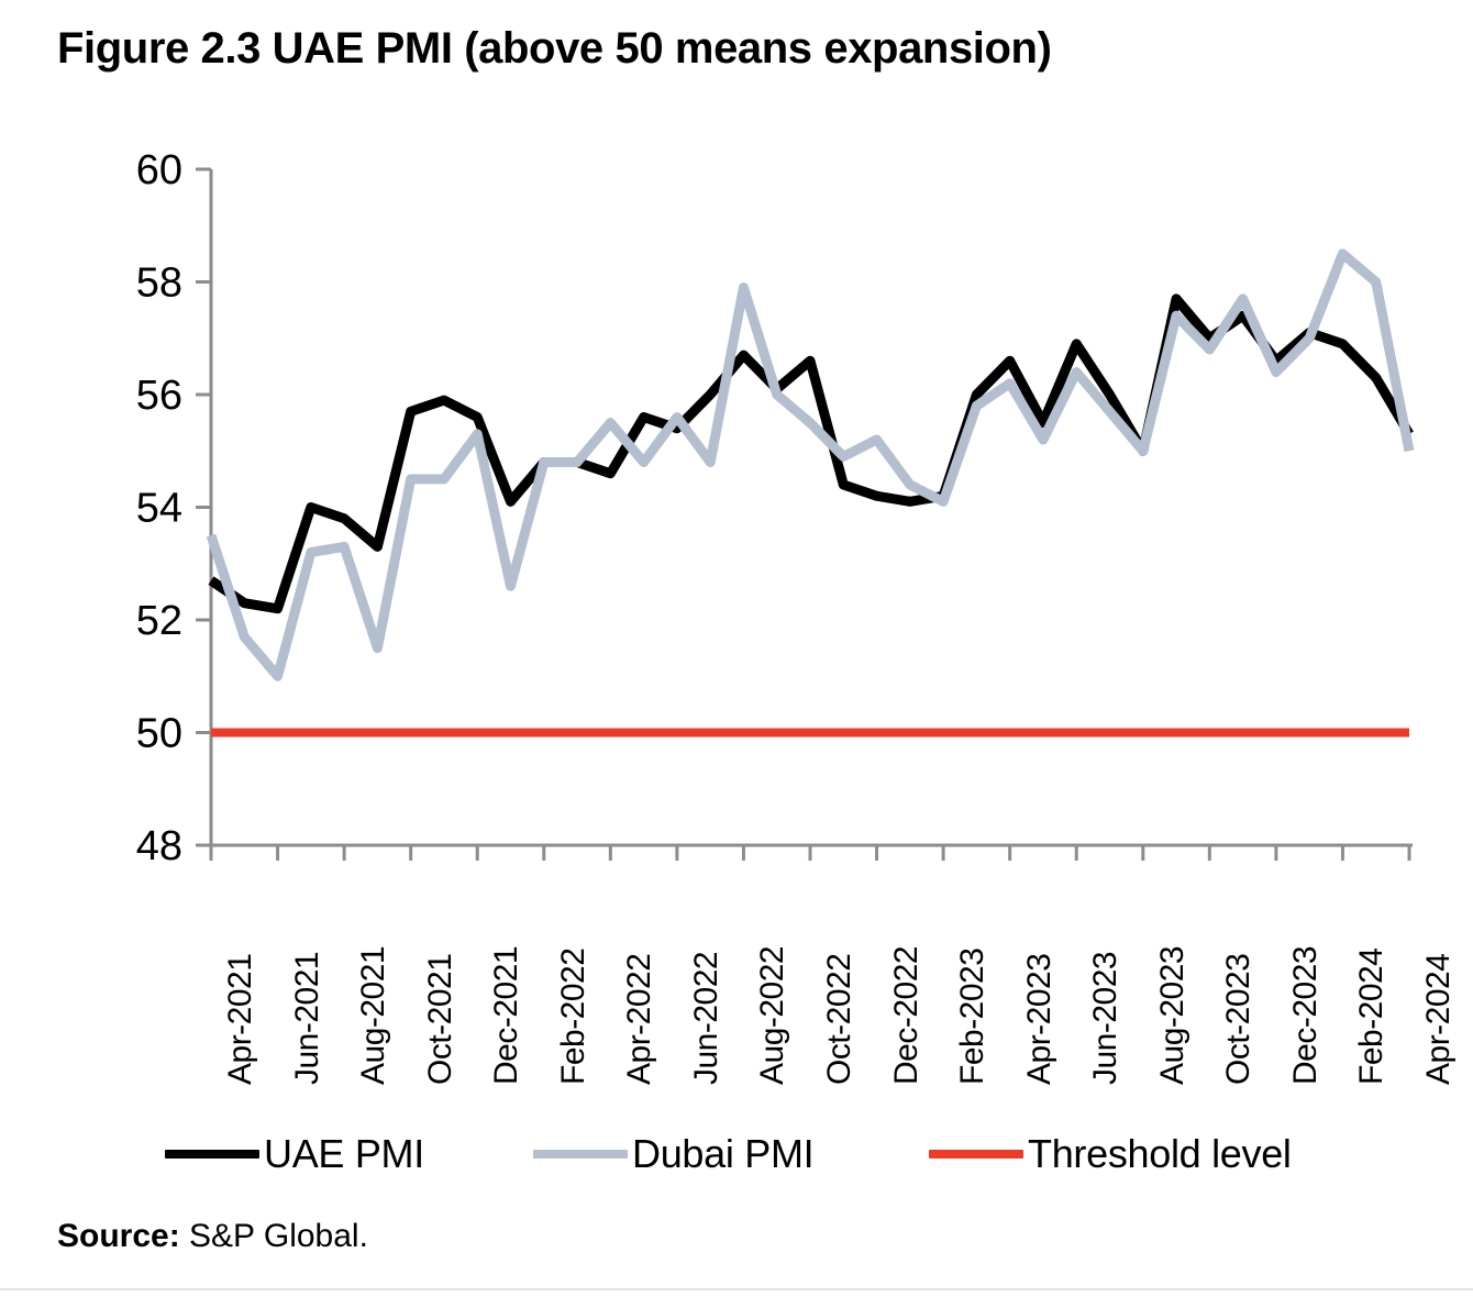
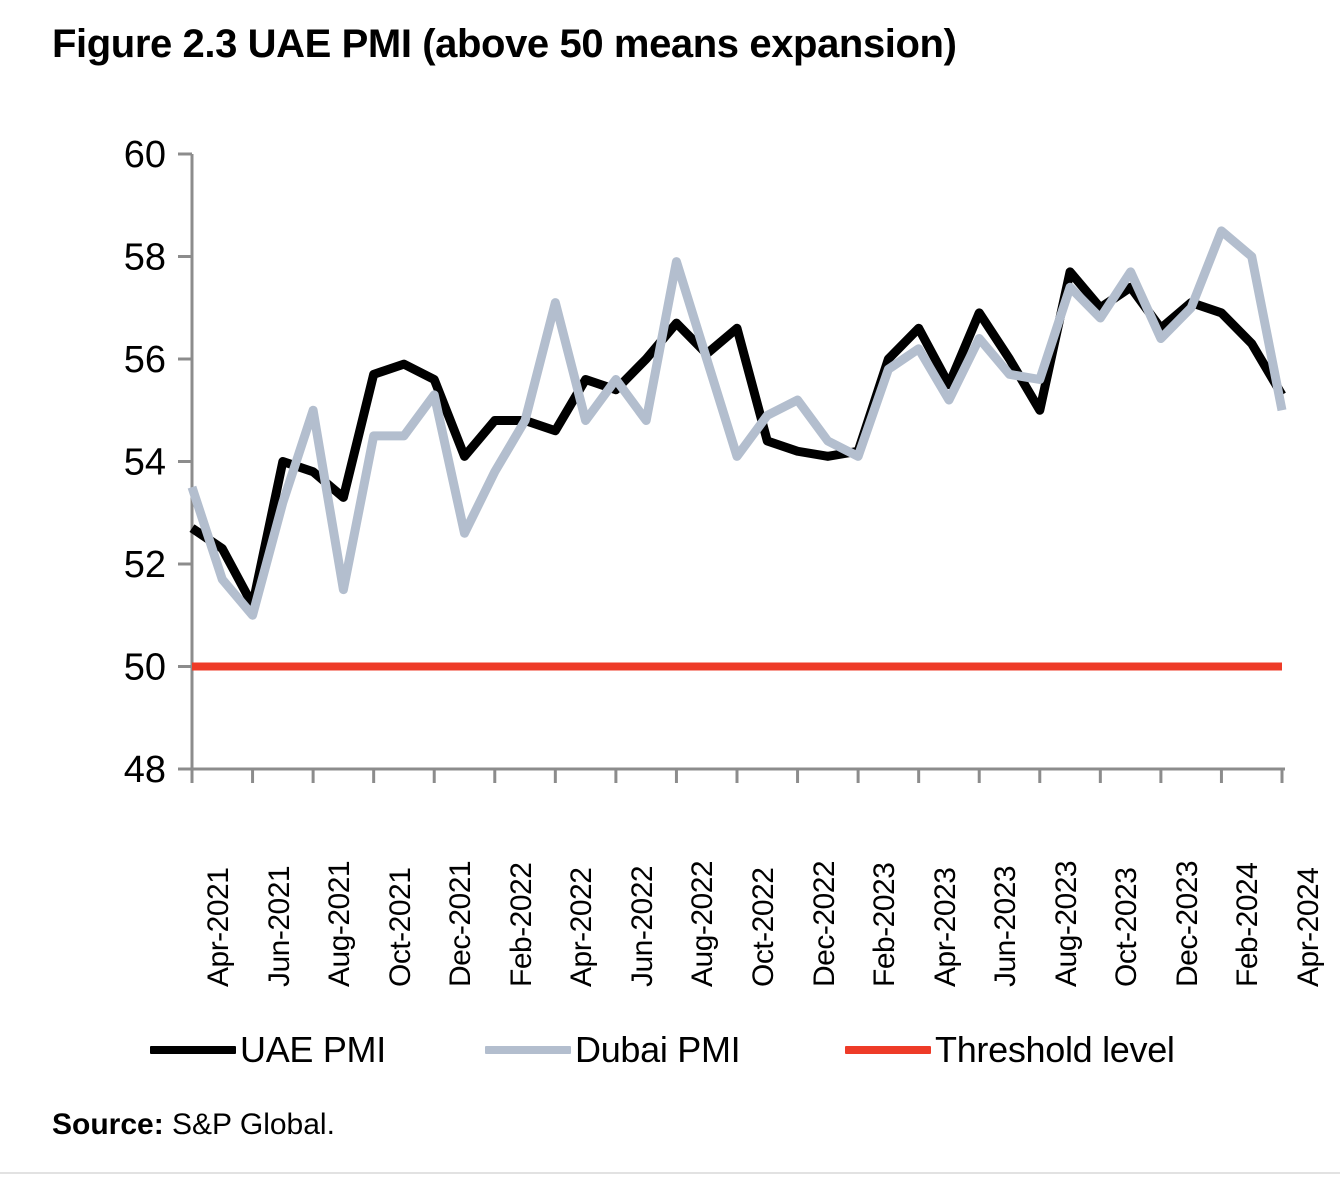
UAE PMI/Jun-2021: 52.2 -> 51.2
Dubai PMI/Aug-2021: 53.3 -> 55.0
Dubai PMI/Feb-2022: 54.8 -> 53.8
Dubai PMI/Apr-2022: 55.5 -> 57.1
Dubai PMI/Oct-2022: 55.5 -> 54.1
Dubai PMI/Aug-2023: 55.0 -> 55.6
